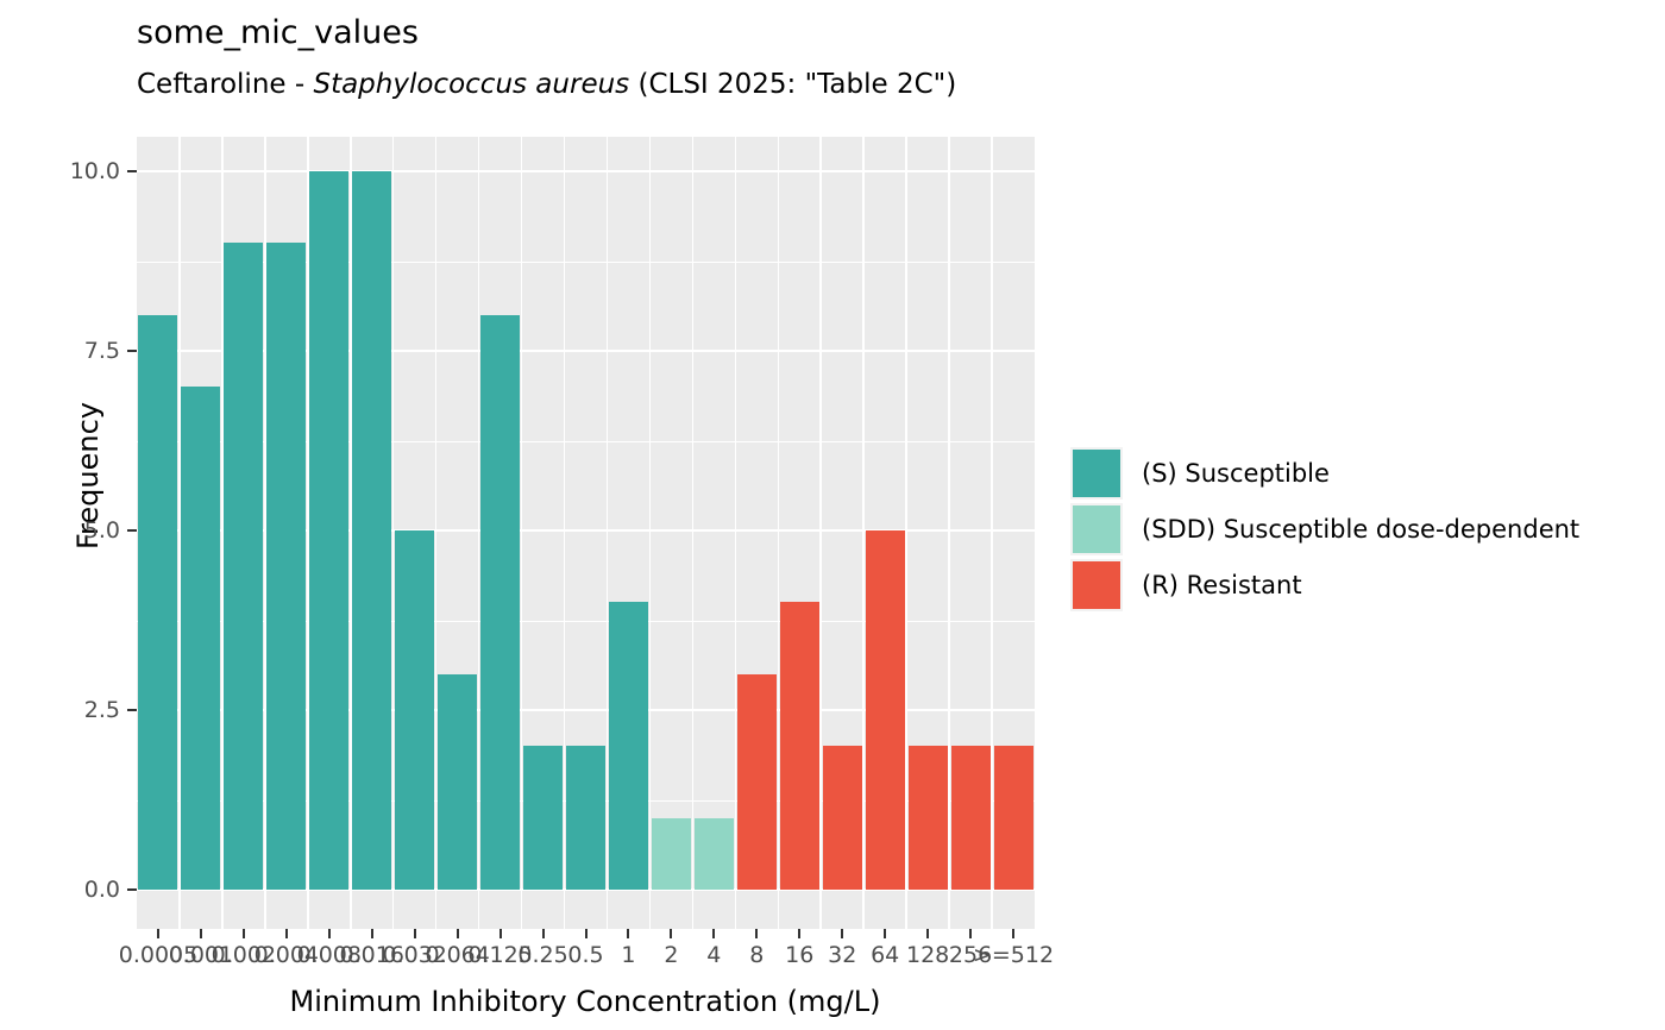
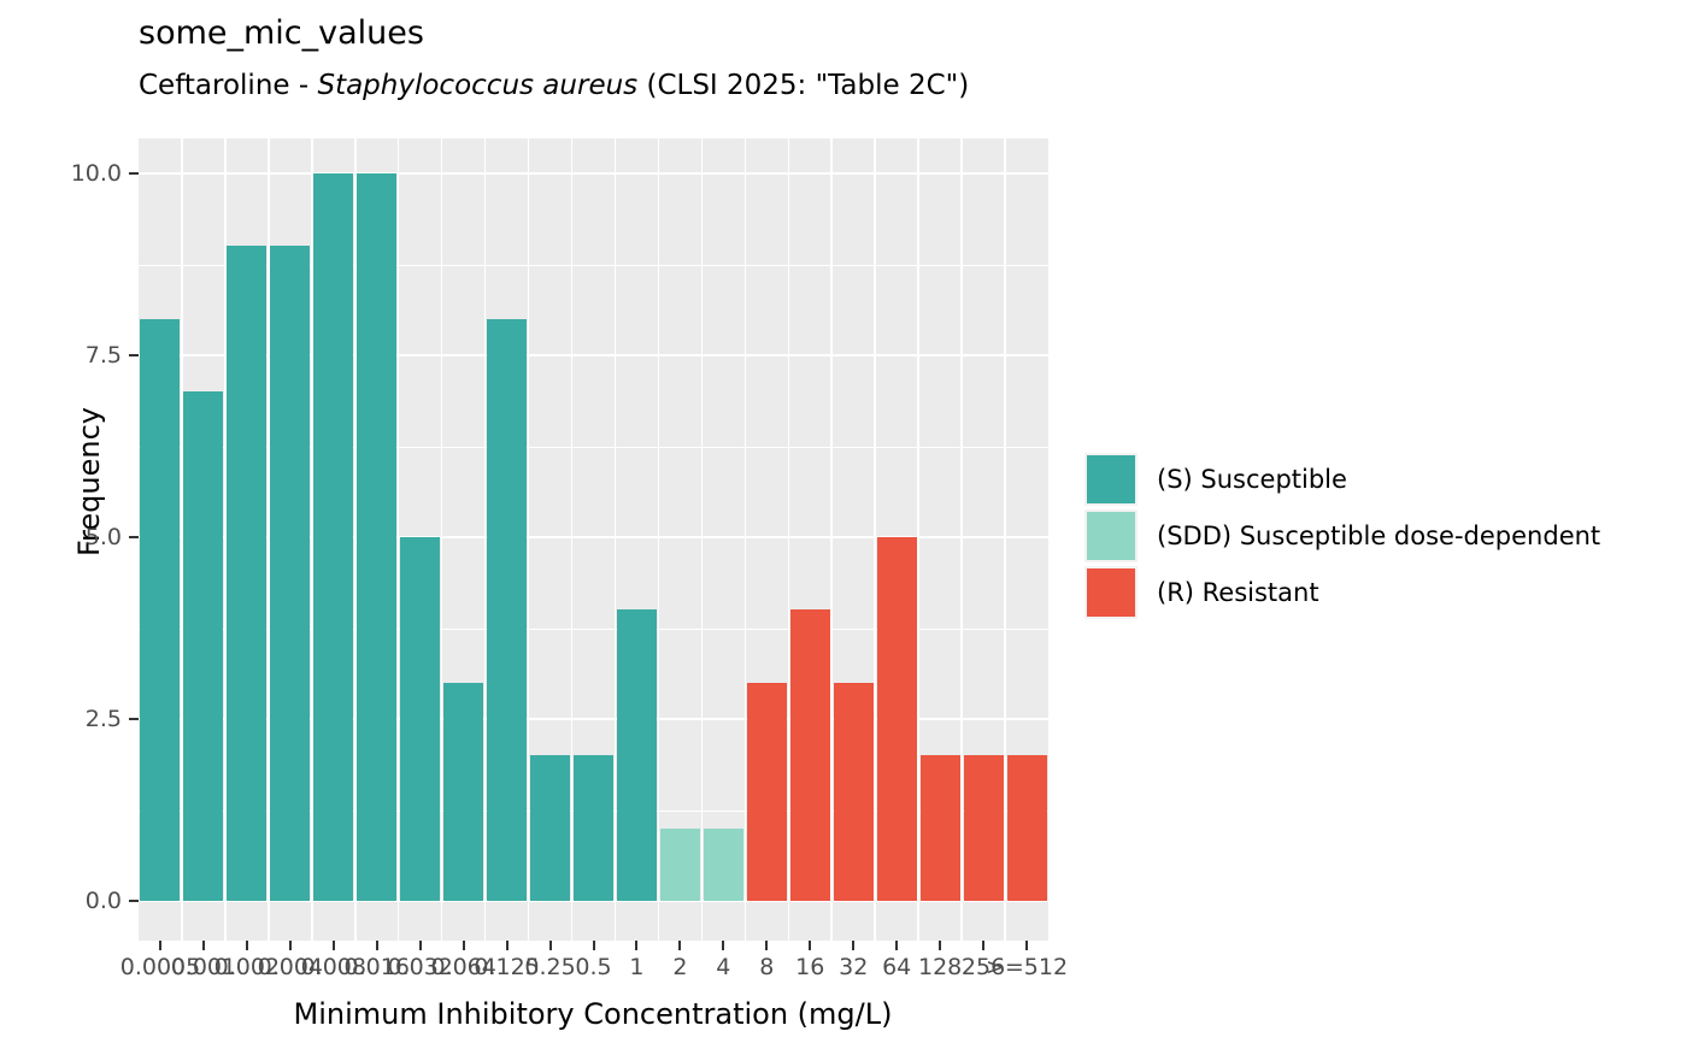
32: 2 -> 3
